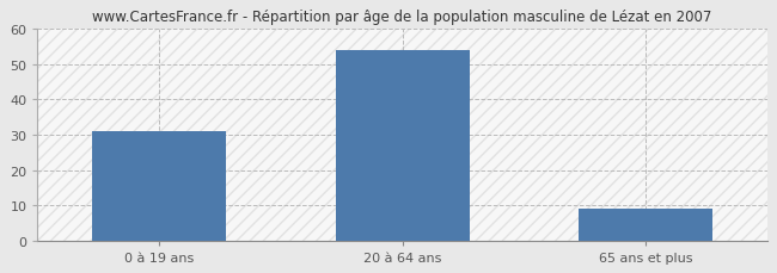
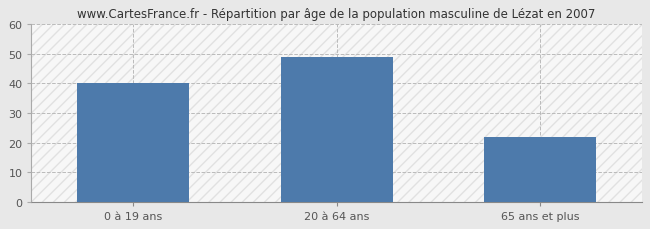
0 à 19 ans: 31 -> 40
20 à 64 ans: 54 -> 49
65 ans et plus: 9 -> 22
